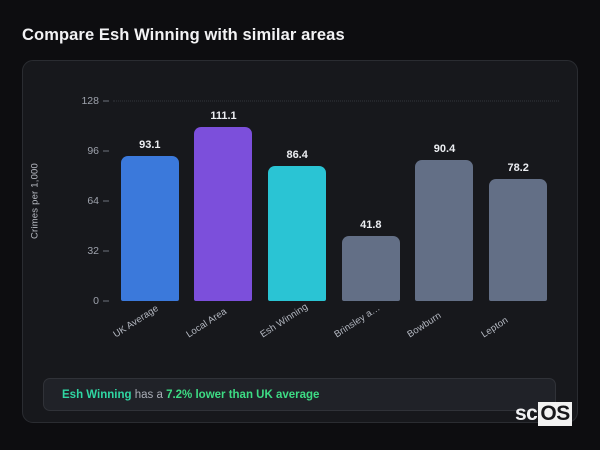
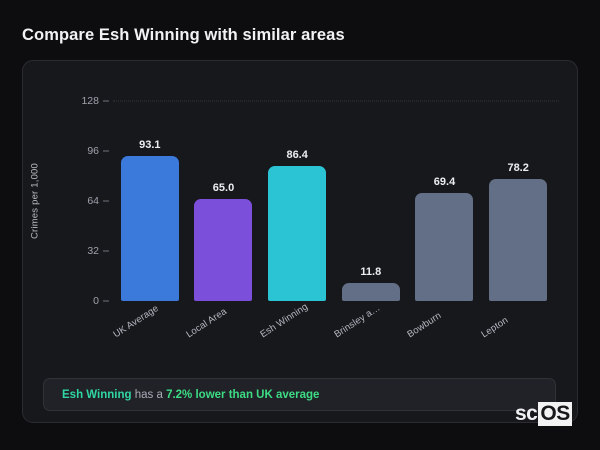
Local Area: 111.1 -> 65.0
Brinsley a…: 41.8 -> 11.8
Bowburn: 90.4 -> 69.4
